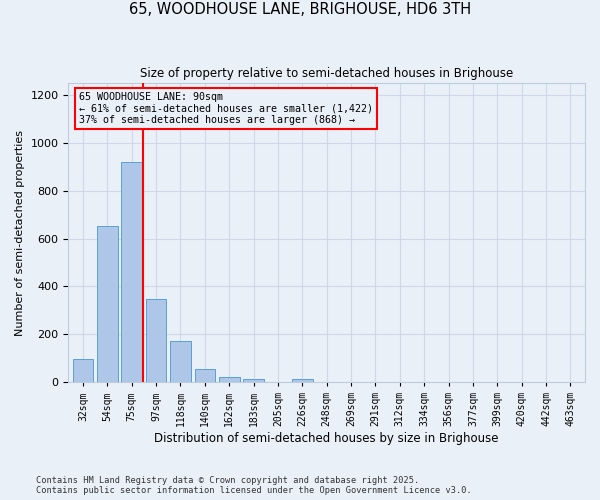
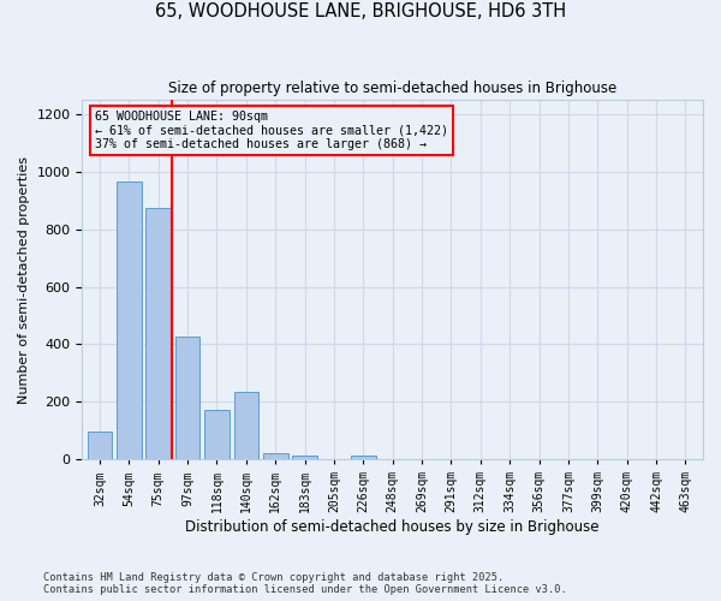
54sqm: 651 -> 965
75sqm: 921 -> 875
97sqm: 347 -> 425
140sqm: 57 -> 235
